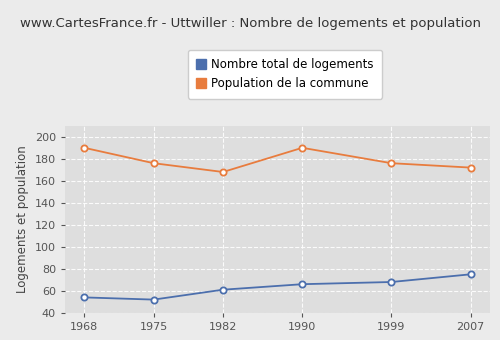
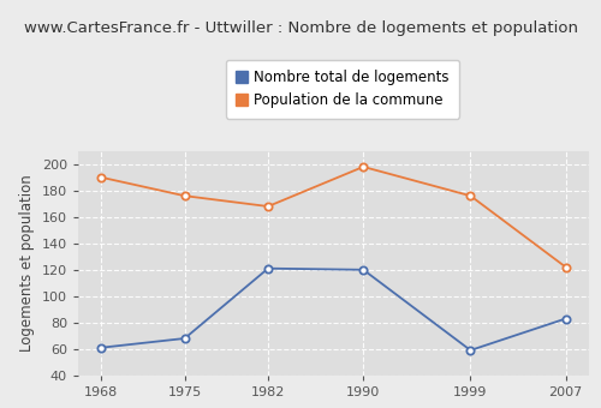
Nombre total de logements/1968: 54 -> 61
Nombre total de logements/1975: 52 -> 68
Nombre total de logements/1982: 61 -> 121
Nombre total de logements/1990: 66 -> 120
Population de la commune/1990: 190 -> 198
Nombre total de logements/1999: 68 -> 59
Nombre total de logements/2007: 75 -> 83
Population de la commune/2007: 172 -> 122
